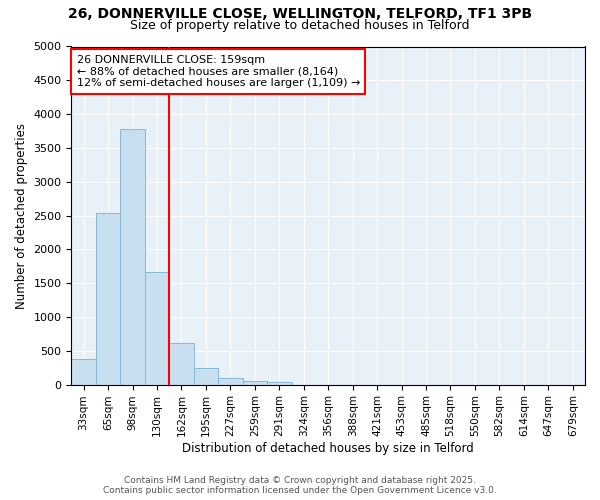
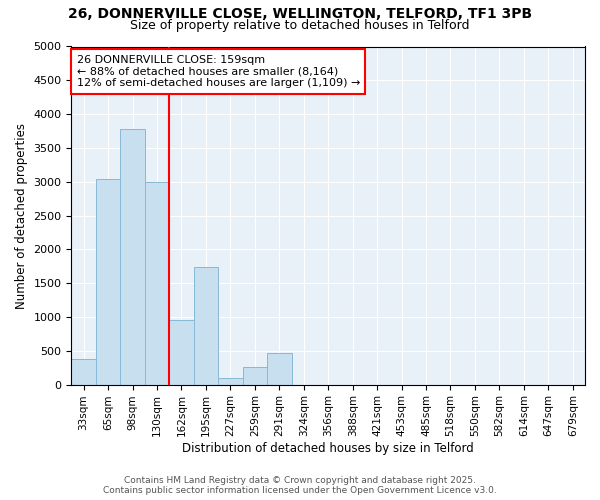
65sqm: 2540 -> 3040
130sqm: 1660 -> 3000
162sqm: 620 -> 960
195sqm: 240 -> 1740
259sqm: 50 -> 260
291sqm: 40 -> 460
